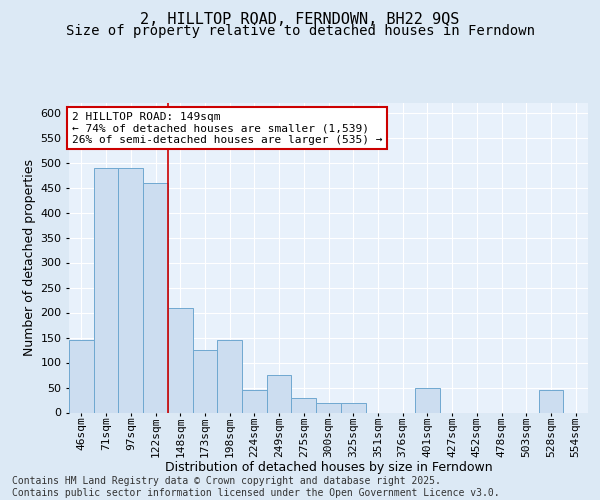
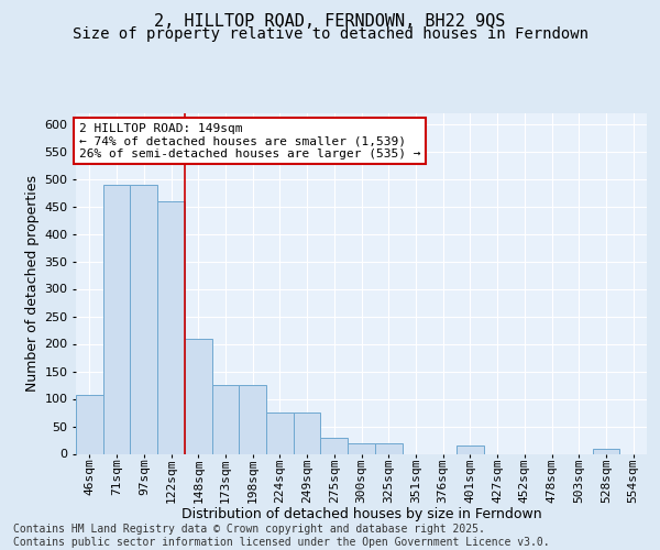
46sqm: 145 -> 107
198sqm: 145 -> 125
224sqm: 45 -> 75
401sqm: 50 -> 15
528sqm: 45 -> 10
